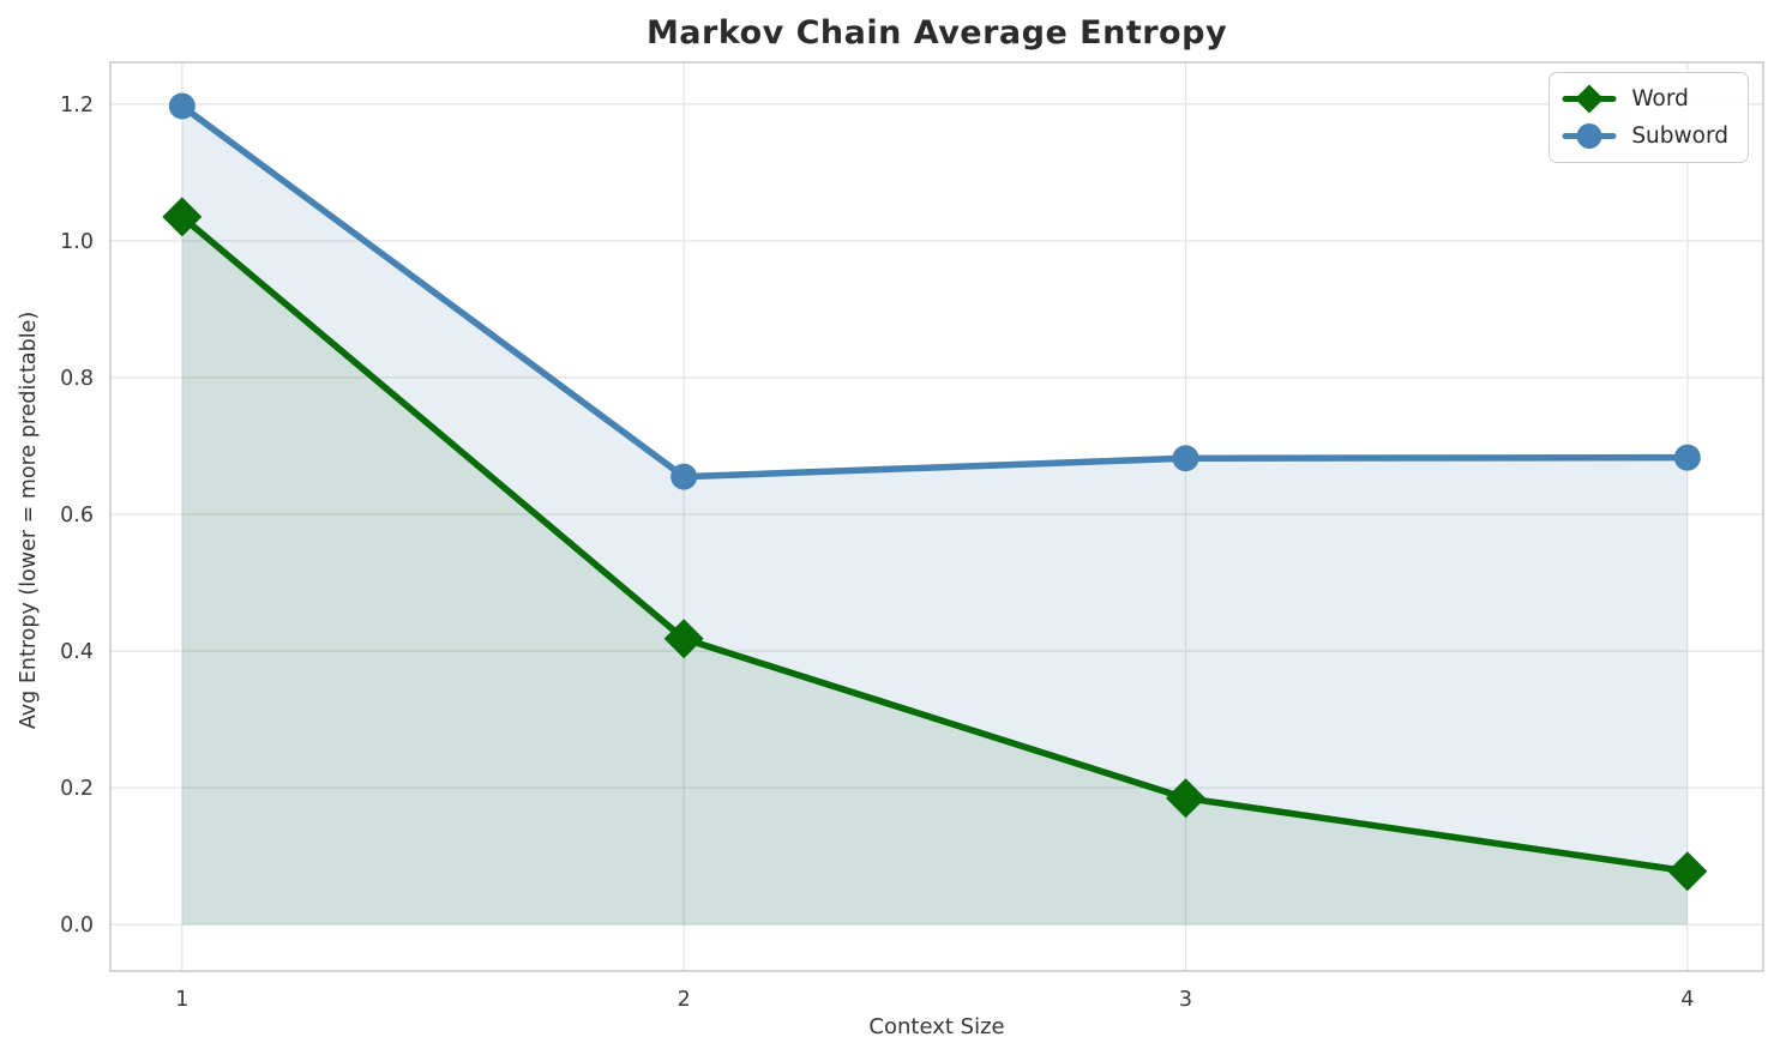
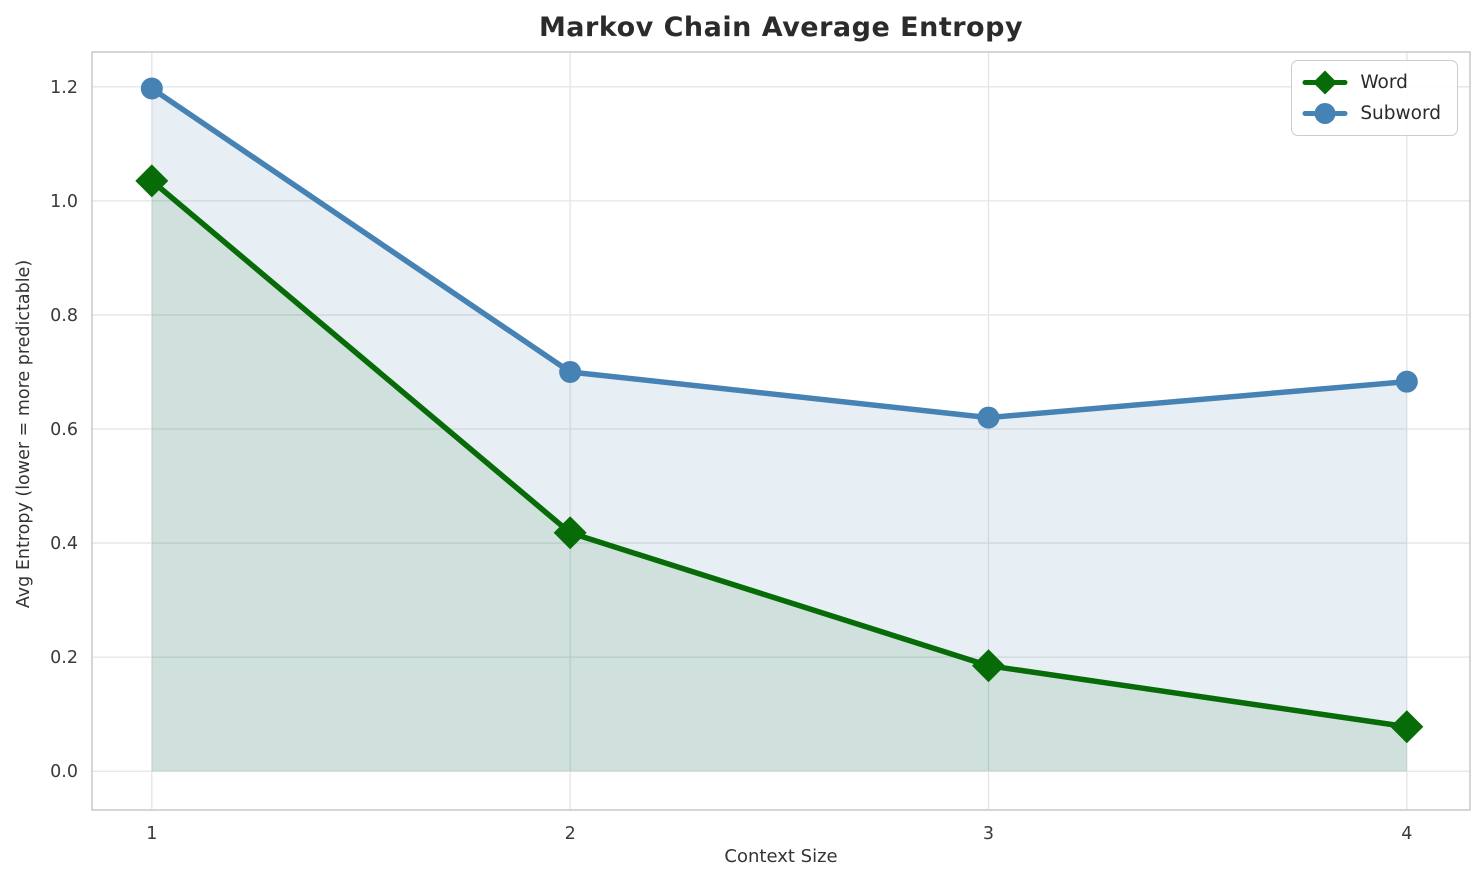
Subword/2: 0.66 -> 0.70
Subword/3: 0.68 -> 0.62
